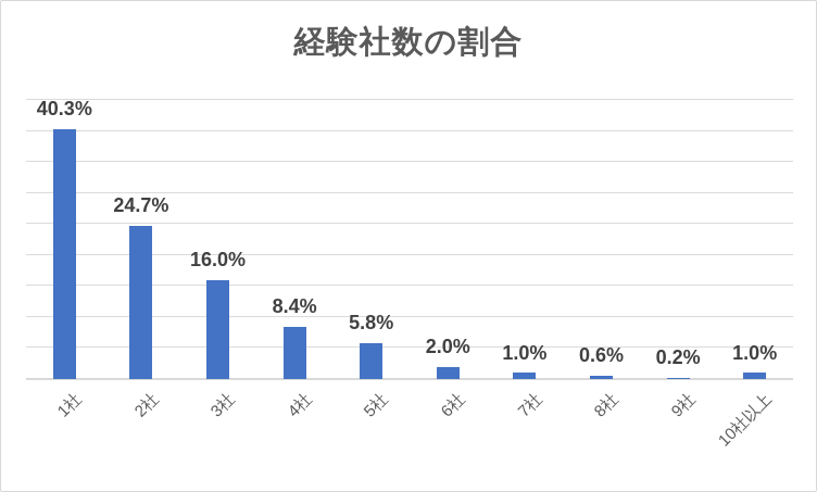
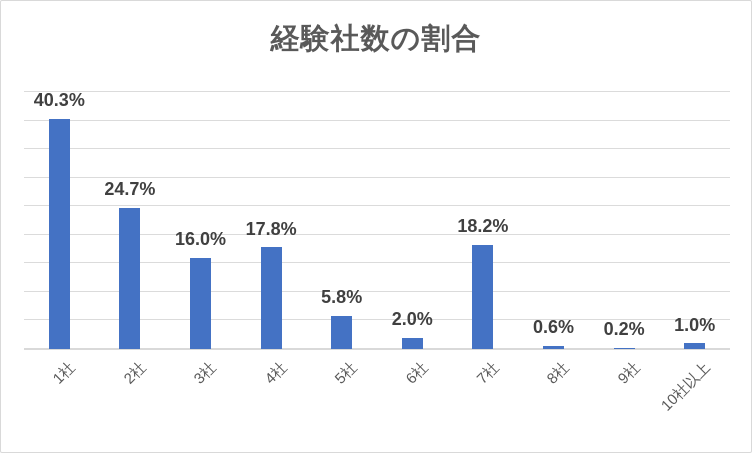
4社: 8.4% -> 17.8%
7社: 1.0% -> 18.2%
